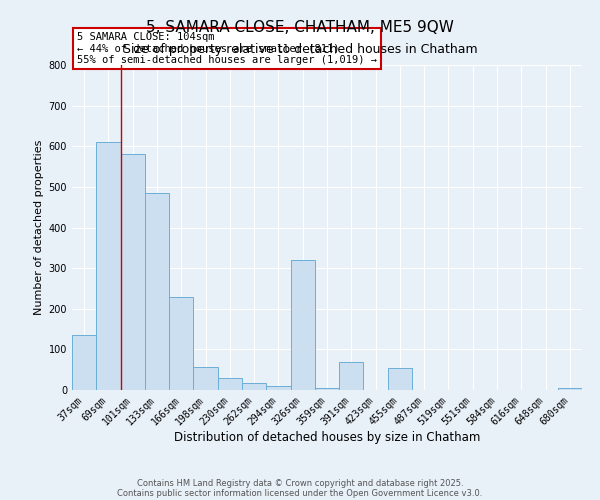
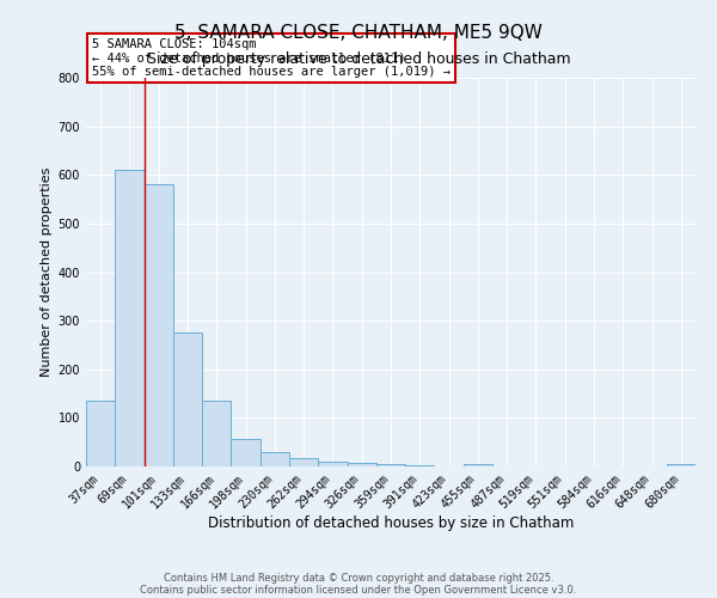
133sqm: 485 -> 275
166sqm: 230 -> 135
326sqm: 320 -> 8
391sqm: 70 -> 2
455sqm: 55 -> 4
